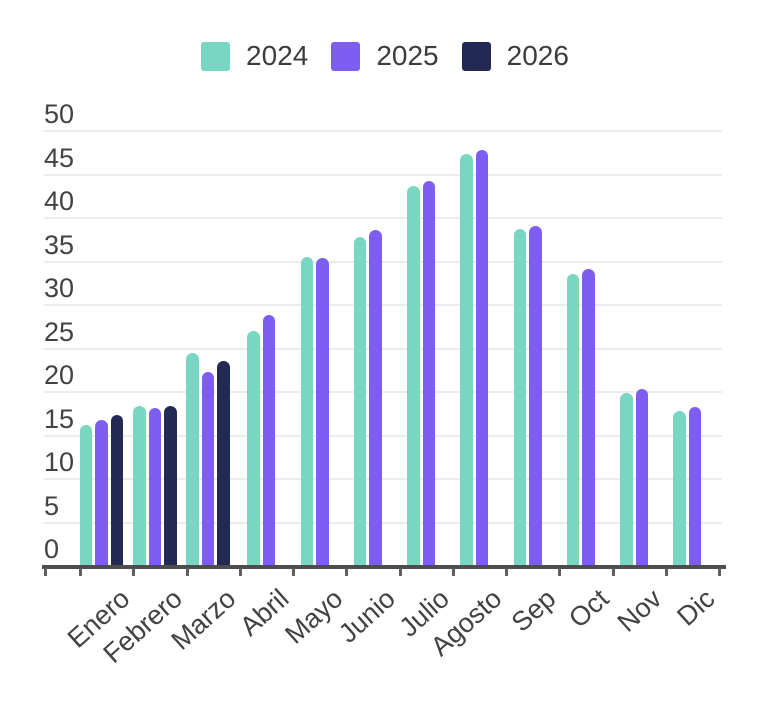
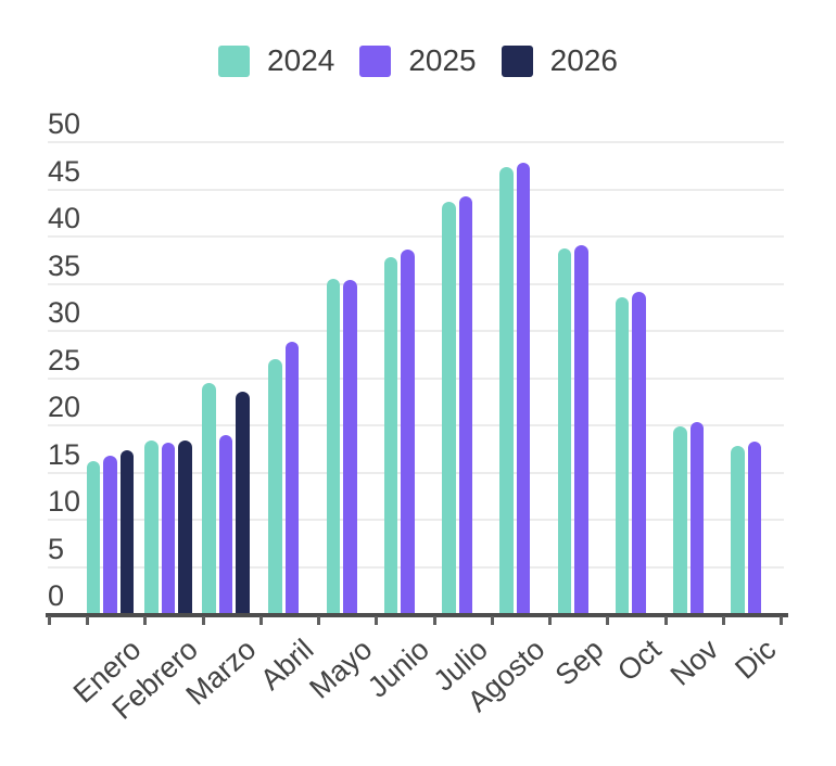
2025/Marzo: 22 -> 19
